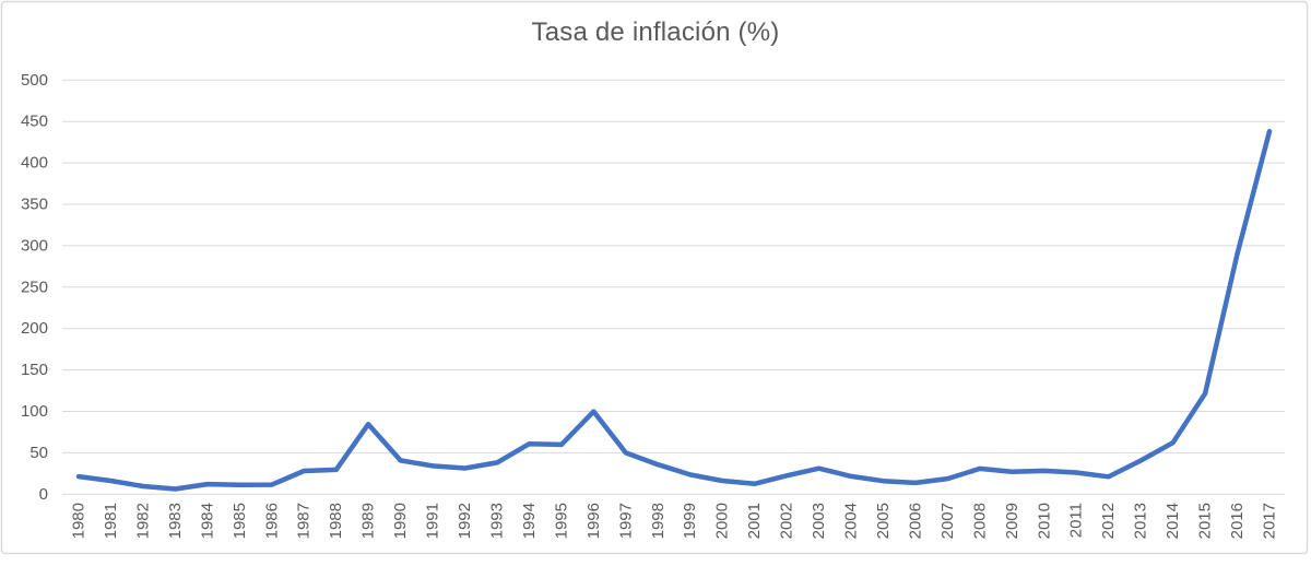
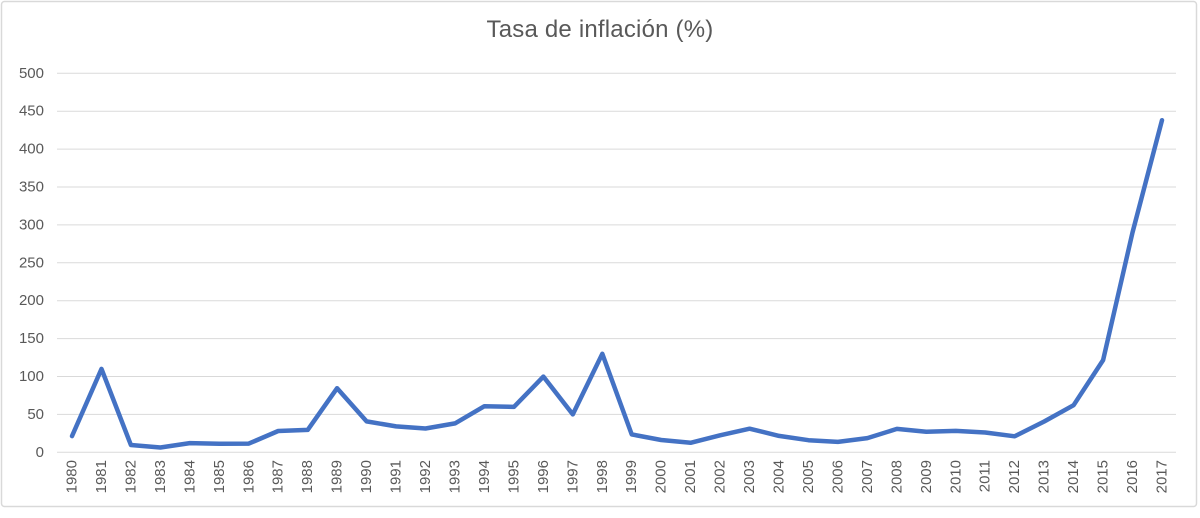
1981: 20 -> 110
1998: 40 -> 130
